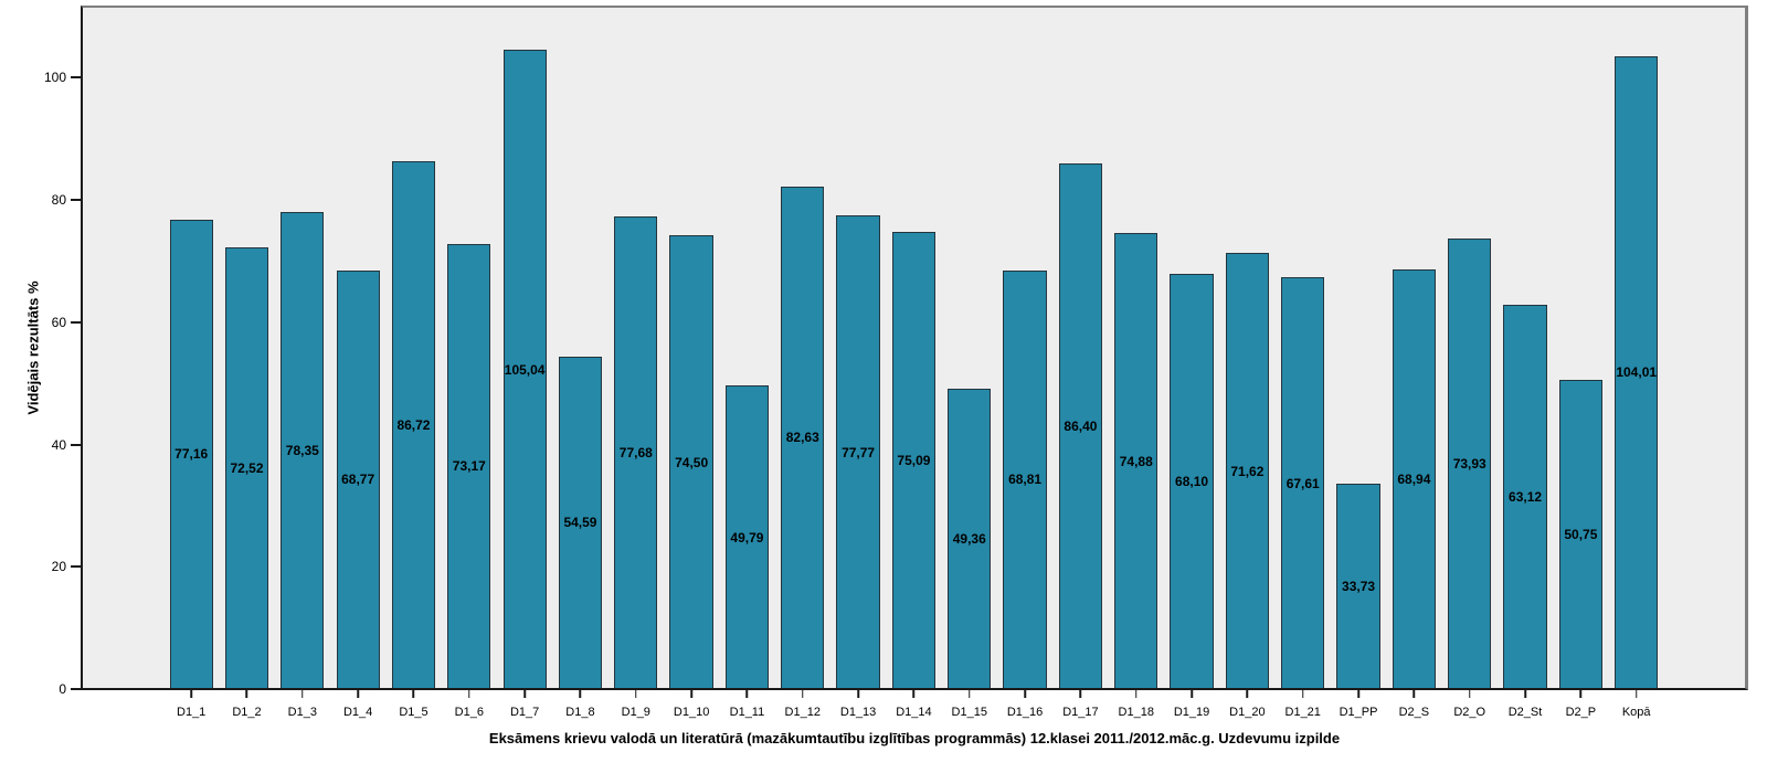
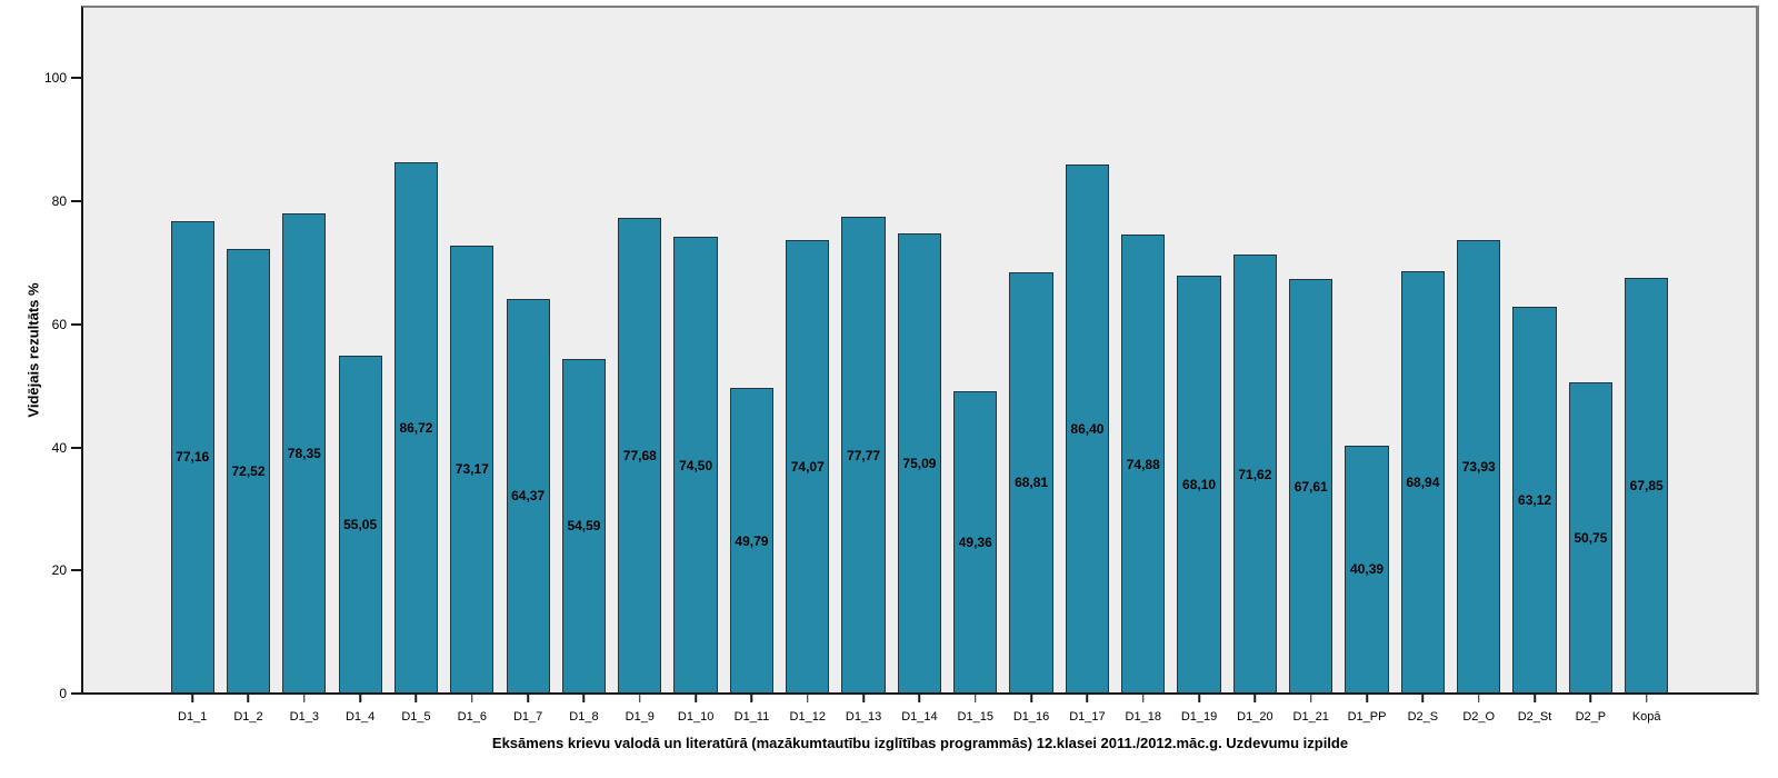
D1_4: 68,77 -> 55,05
D1_7: 105,04 -> 64,37
D1_12: 82,63 -> 74,07
D1_PP: 33,73 -> 40,39
Kopā: 104,01 -> 67,85
